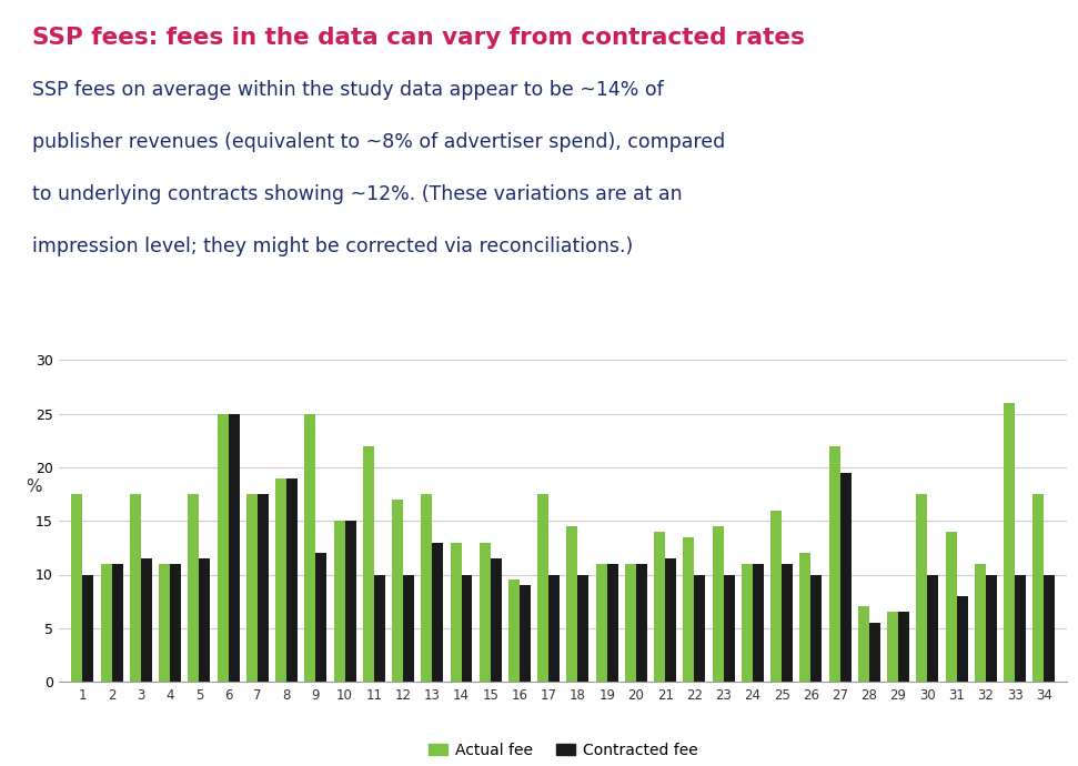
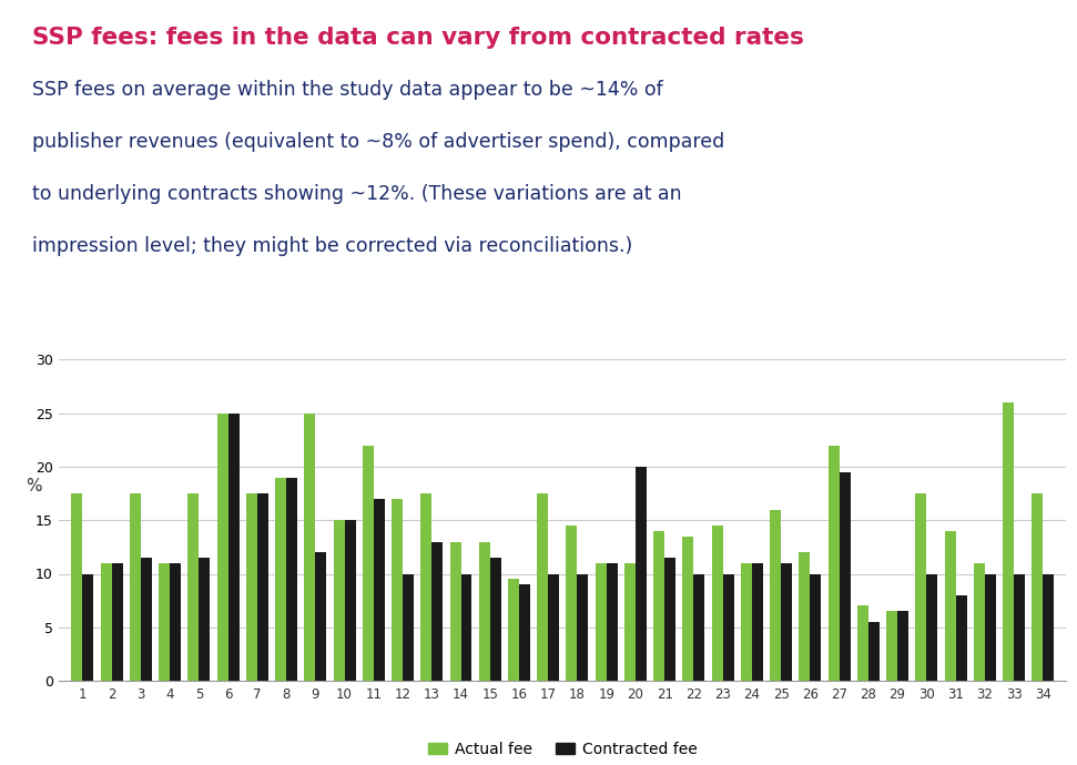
Contracted fee/11: 10.0 -> 17.0
Contracted fee/20: 11.0 -> 20.0
